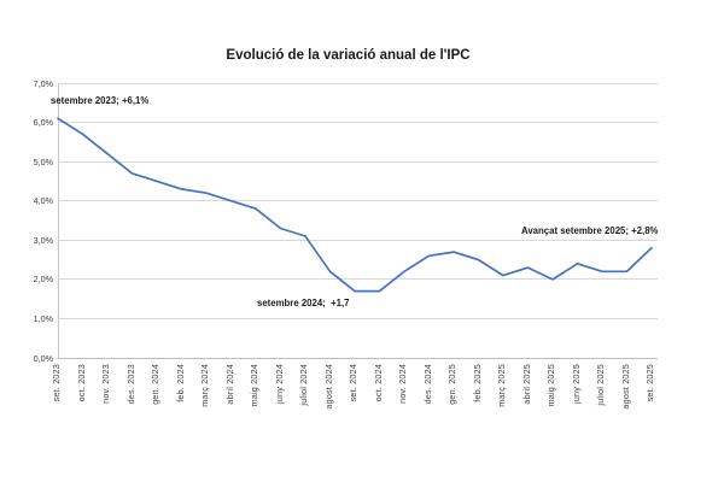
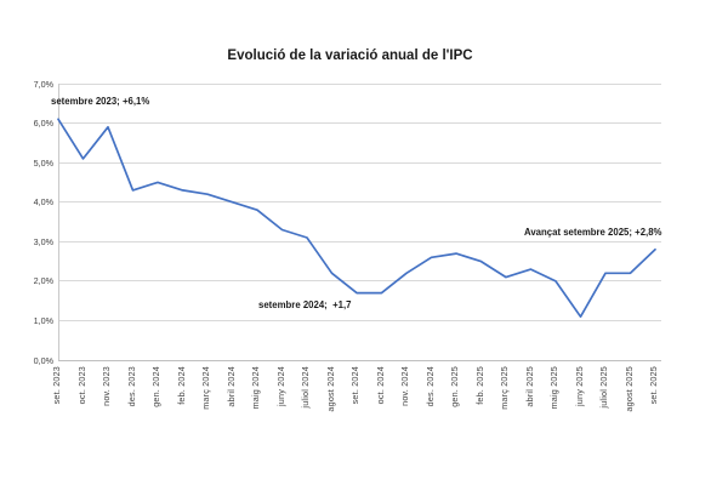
oct. 2023: 5,7% -> 5,1%
nov. 2023: 5,2% -> 5,9%
des. 2023: 4,7% -> 4,3%
juny 2025: 2,4% -> 1,1%
